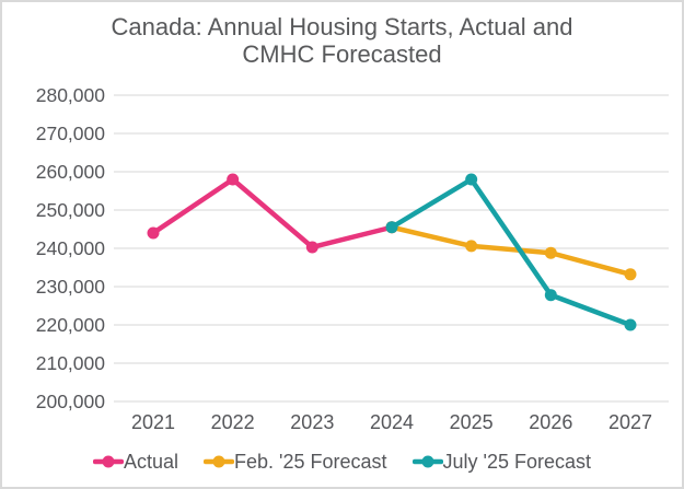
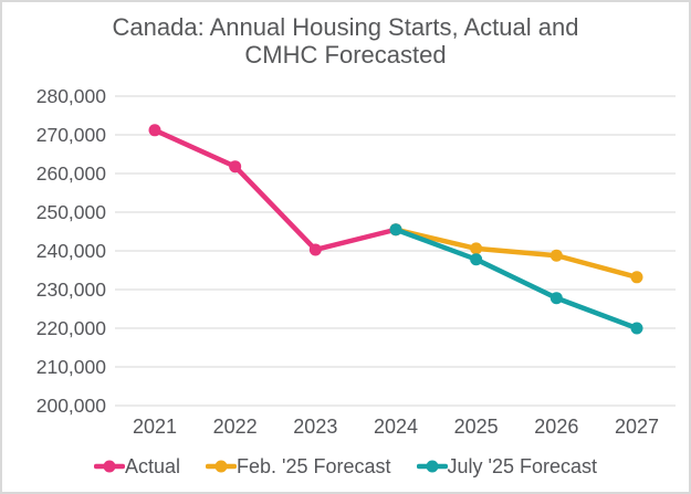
Actual/2021: 244000 -> 271000
Actual/2022: 258000 -> 262000
July '25 Forecast/2025: 258000 -> 238000
